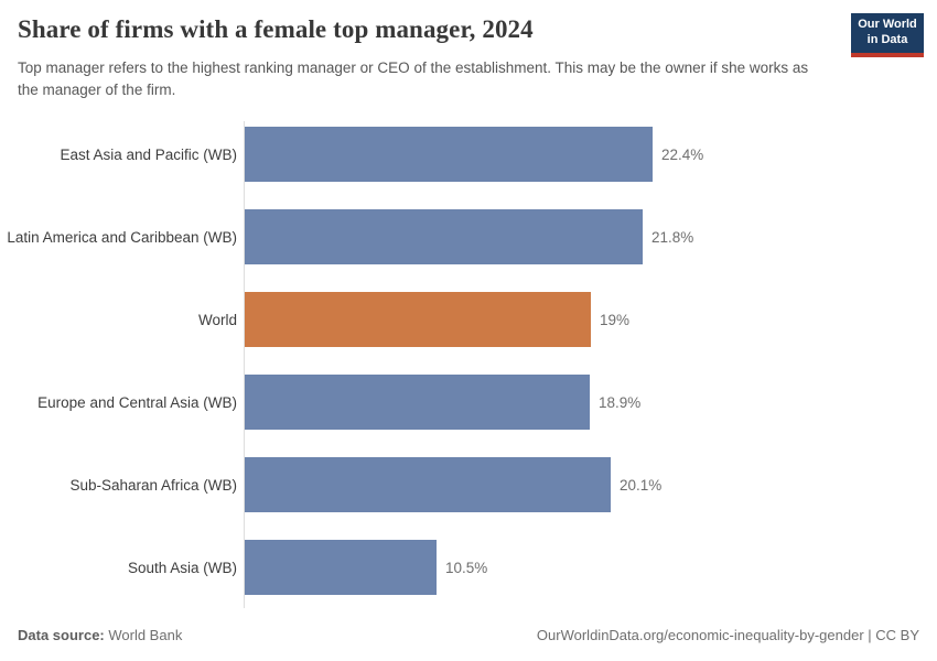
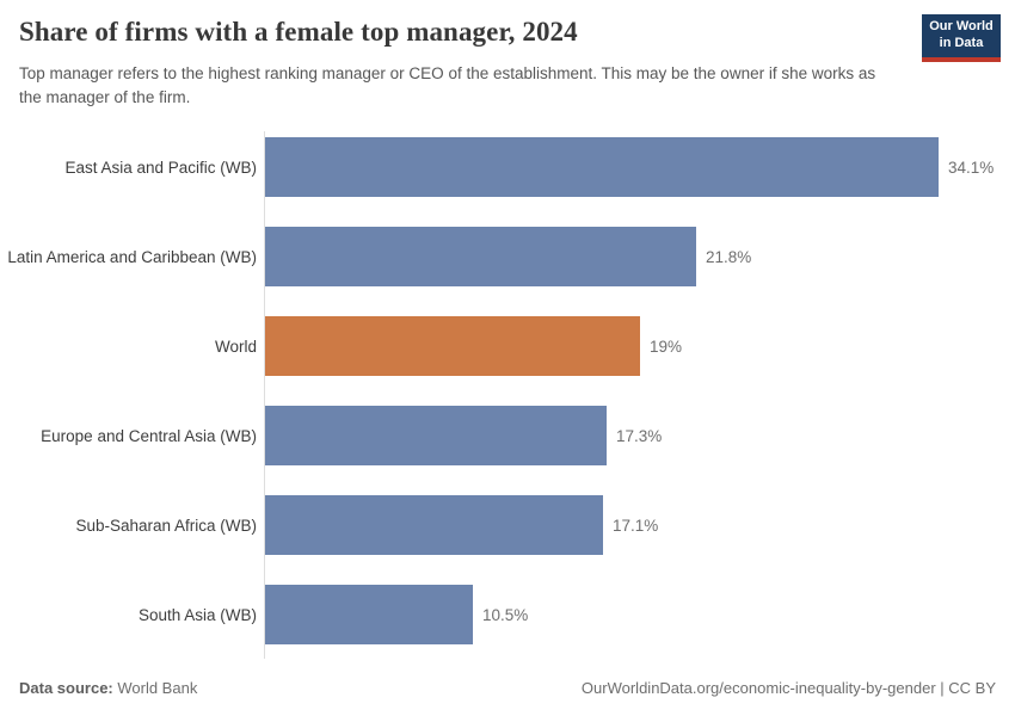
East Asia and Pacific (WB): 22.4% -> 34.1%
Europe and Central Asia (WB): 18.9% -> 17.3%
Sub-Saharan Africa (WB): 20.1% -> 17.1%
